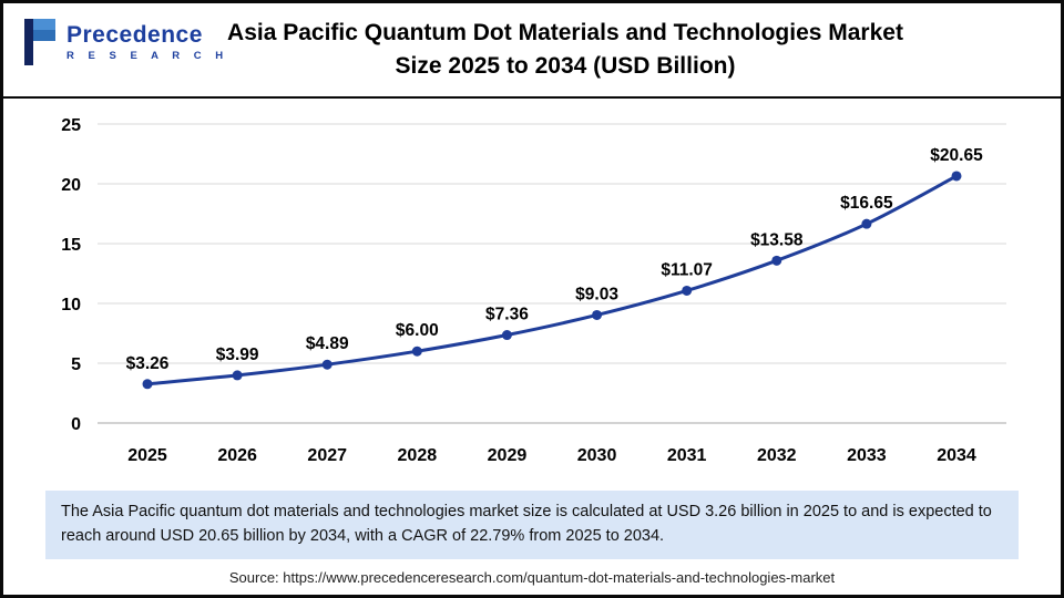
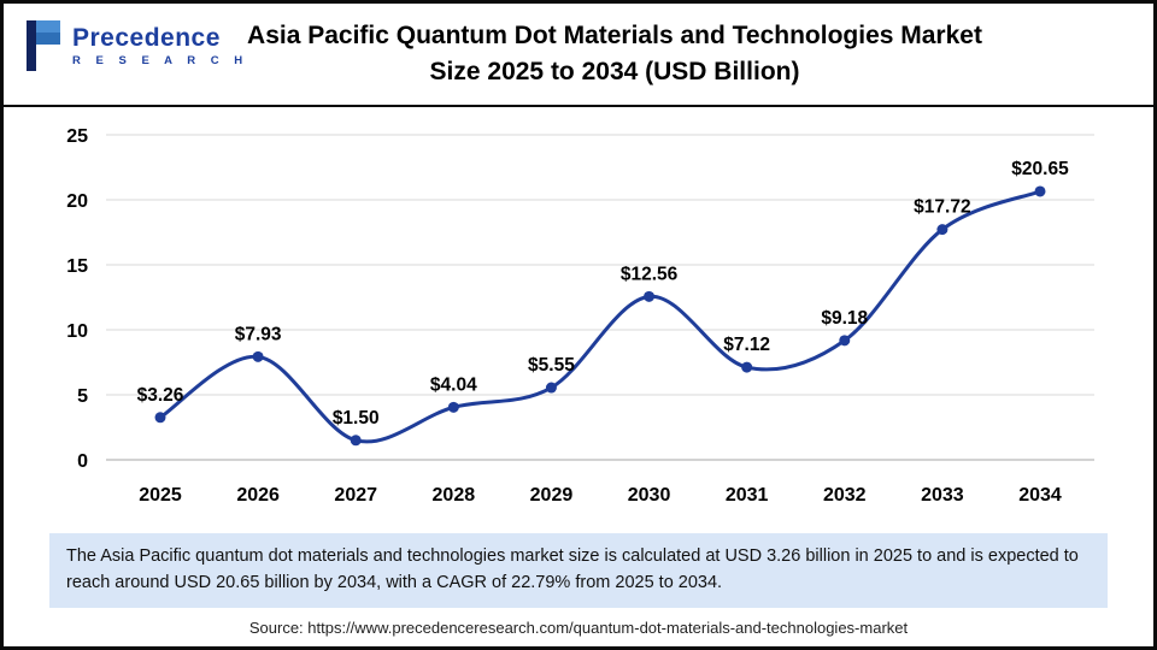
2026: $3.99 -> $7.93
2027: $4.89 -> $1.50
2028: $6.00 -> $4.04
2029: $7.36 -> $5.55
2030: $9.03 -> $12.56
2031: $11.07 -> $7.12
2032: $13.58 -> $9.18
2033: $16.65 -> $17.72
